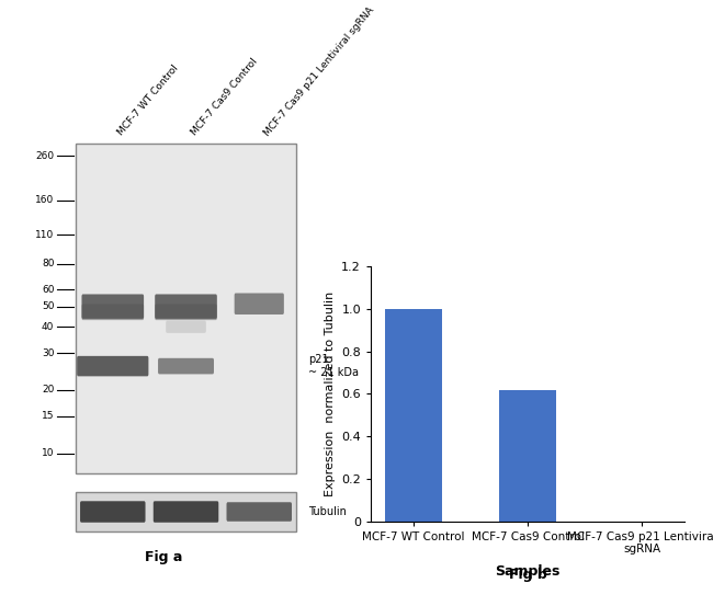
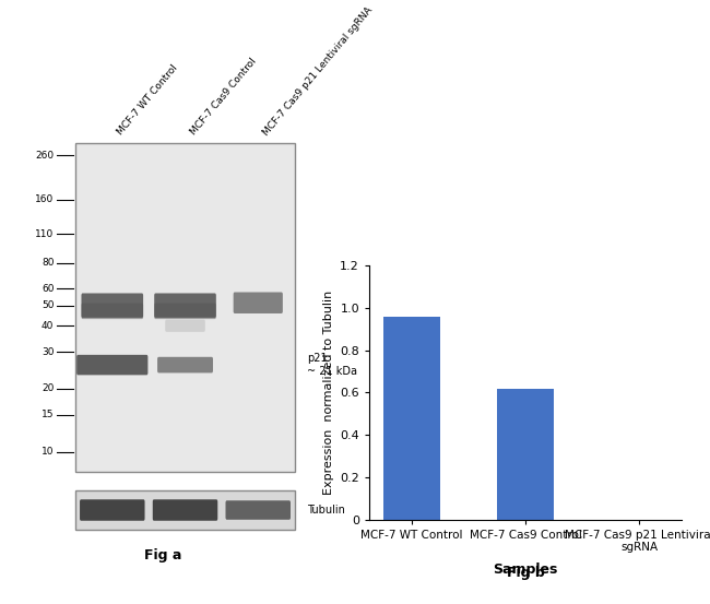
MCF-7 WT Control: 1.00 -> 0.96
